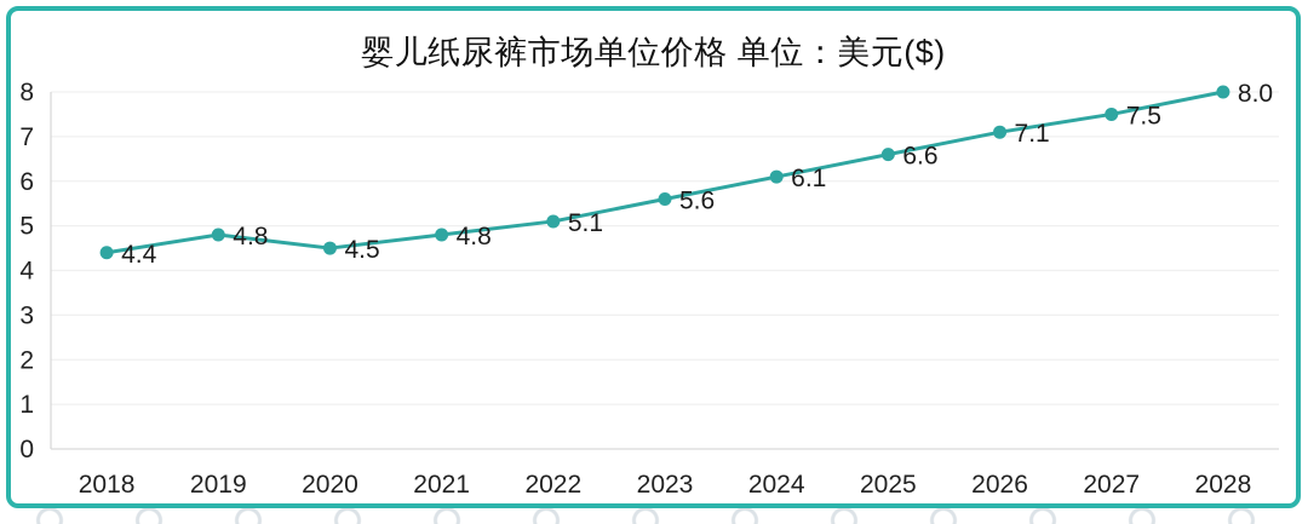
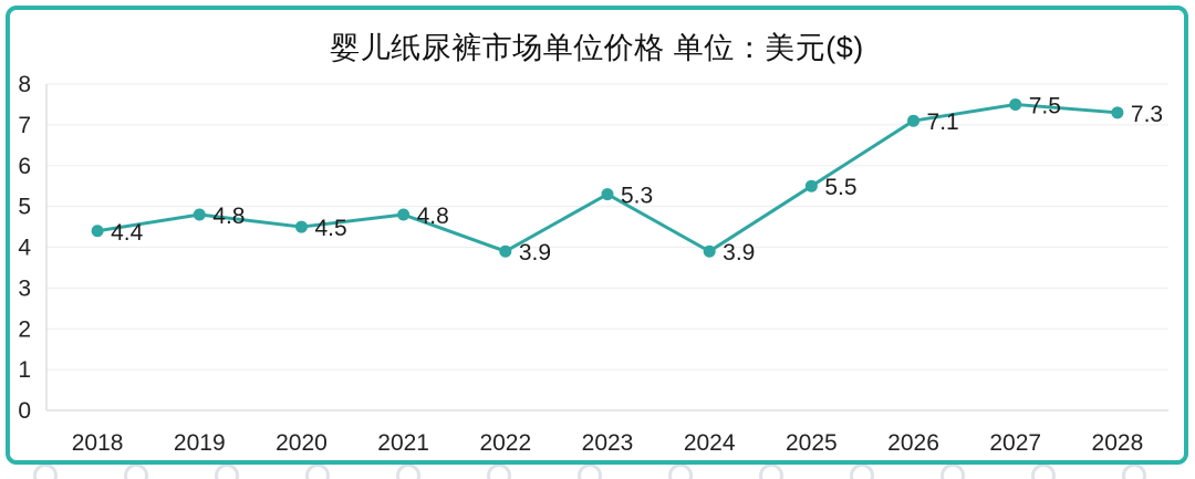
2022: 5.1 -> 3.9
2023: 5.6 -> 5.3
2024: 6.1 -> 3.9
2025: 6.6 -> 5.5
2028: 8.0 -> 7.3
